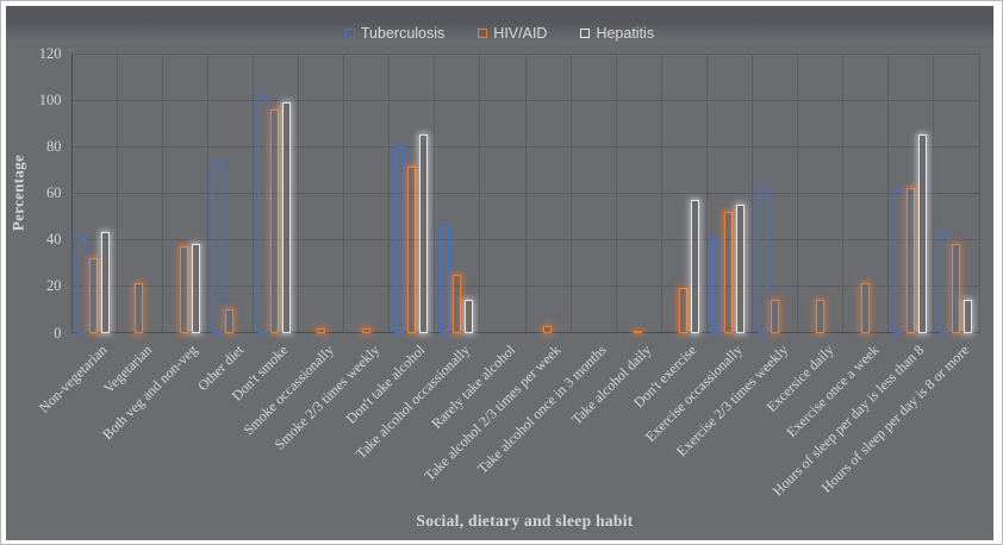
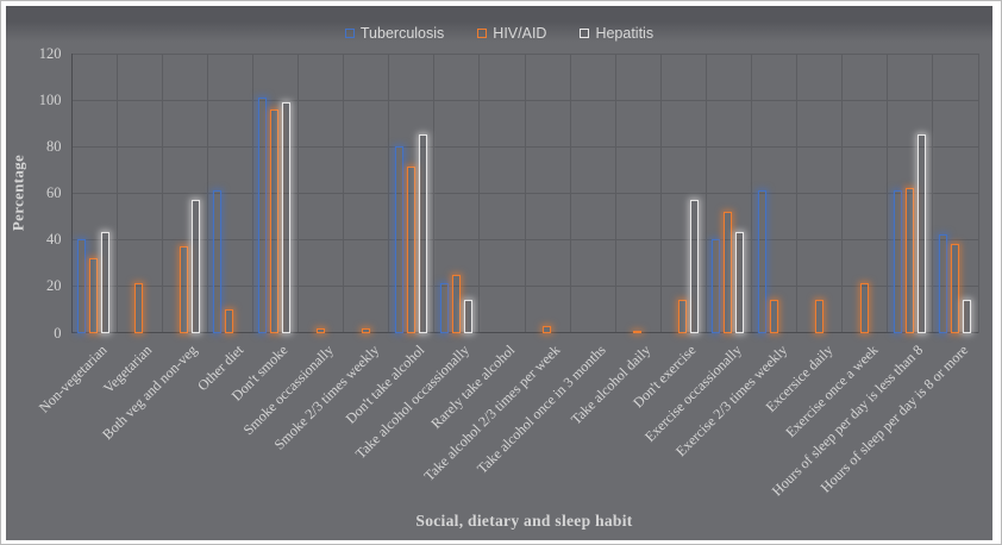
Hepatitis/Both veg and non-veg: 38 -> 57
Tuberculosis/Other diet: 73 -> 61
Tuberculosis/Take alcohol occassionally: 45 -> 21
HIV/AID/Don't exercise: 19 -> 14
Hepatitis/Exercise occassionally: 55 -> 43
